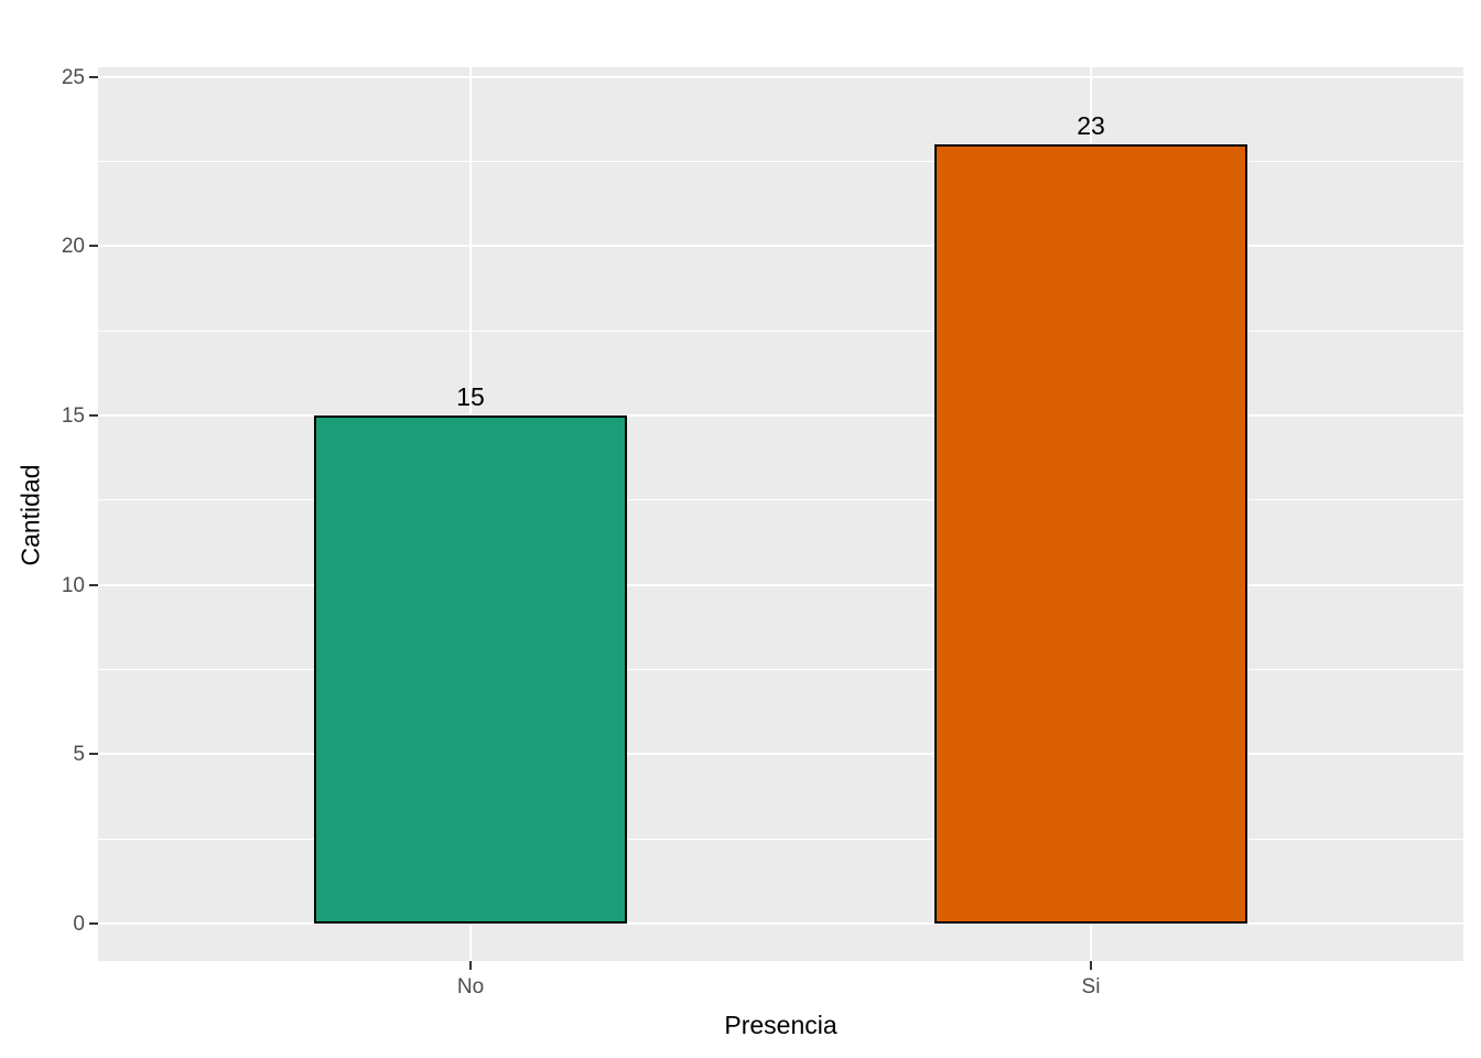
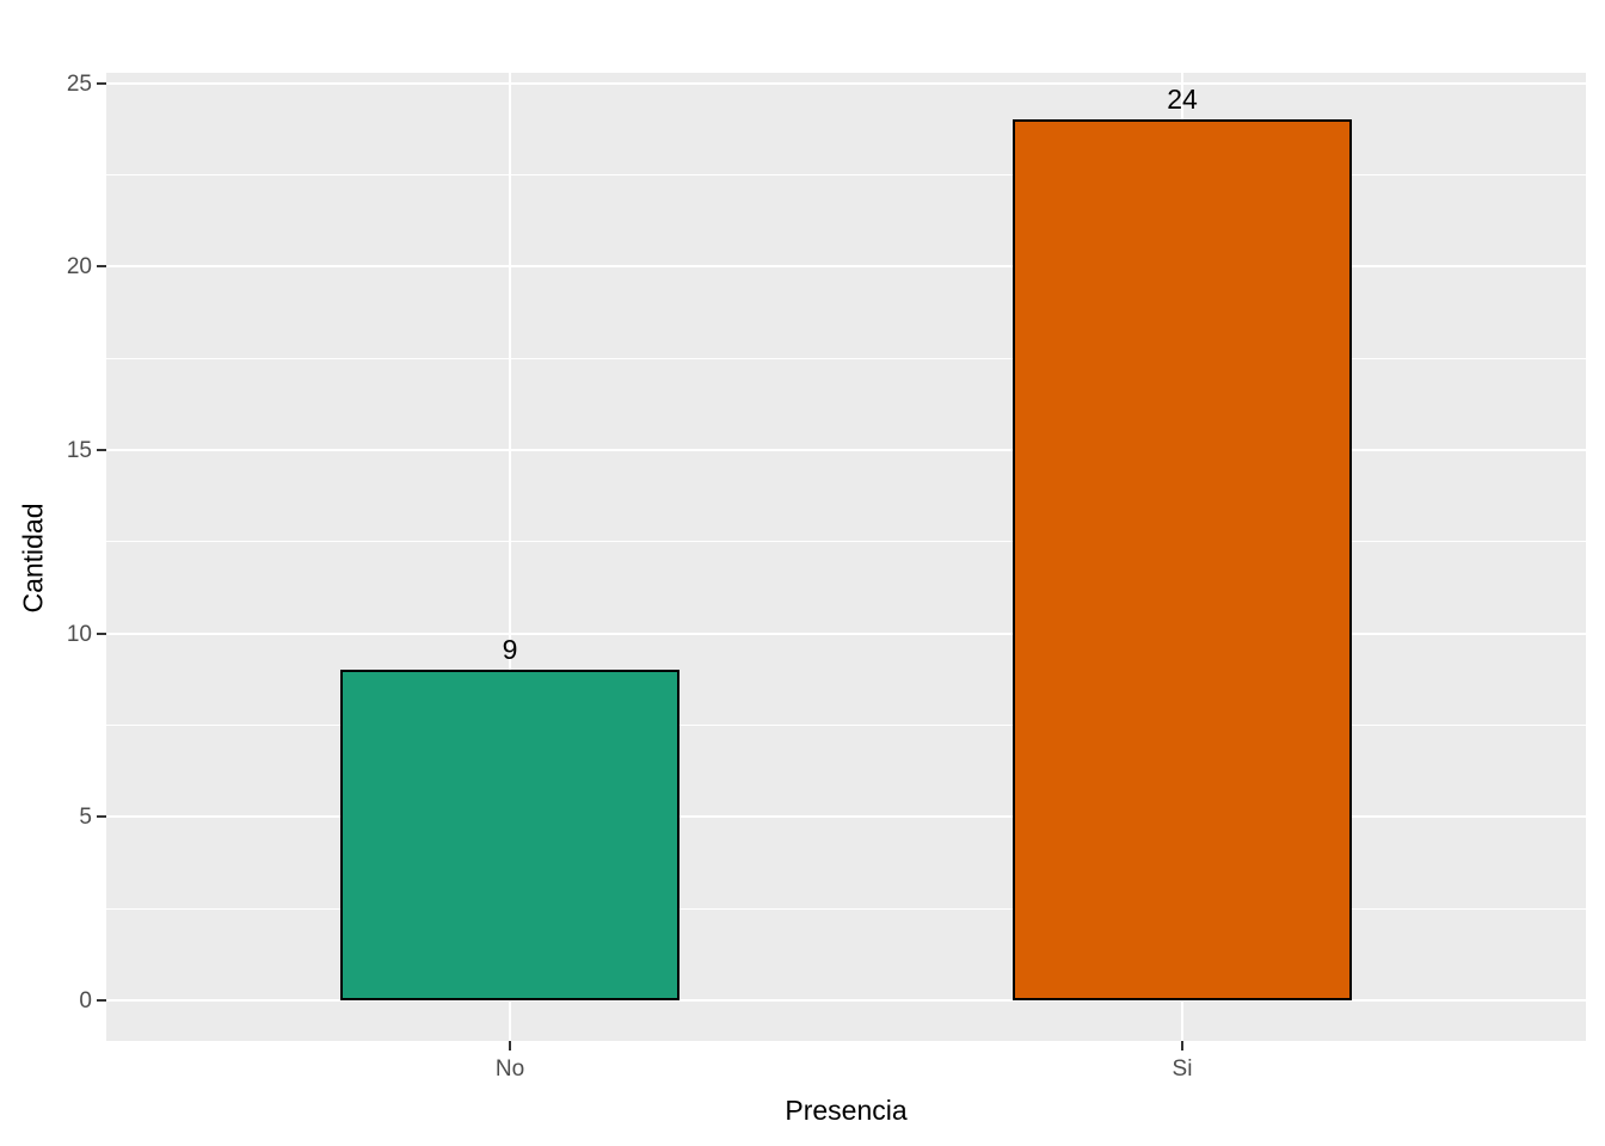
No: 15 -> 9
Si: 23 -> 24
